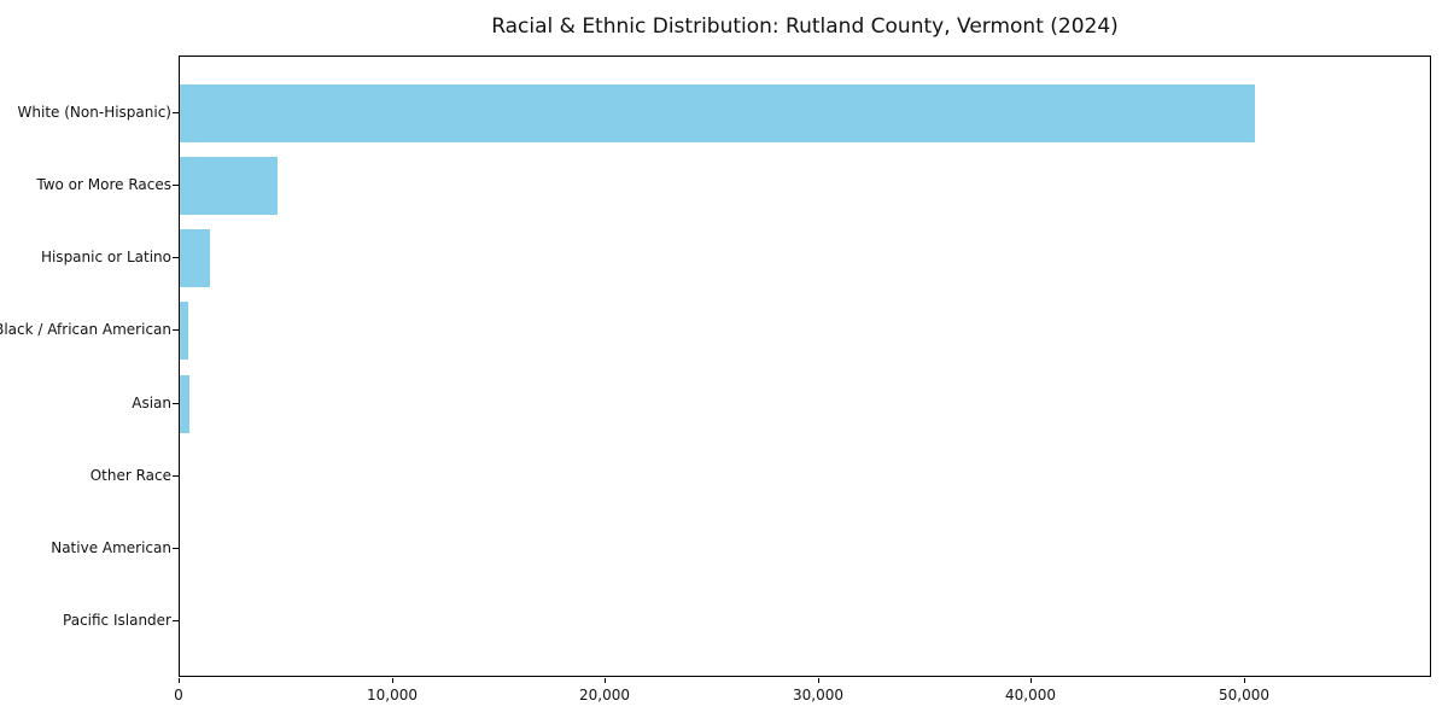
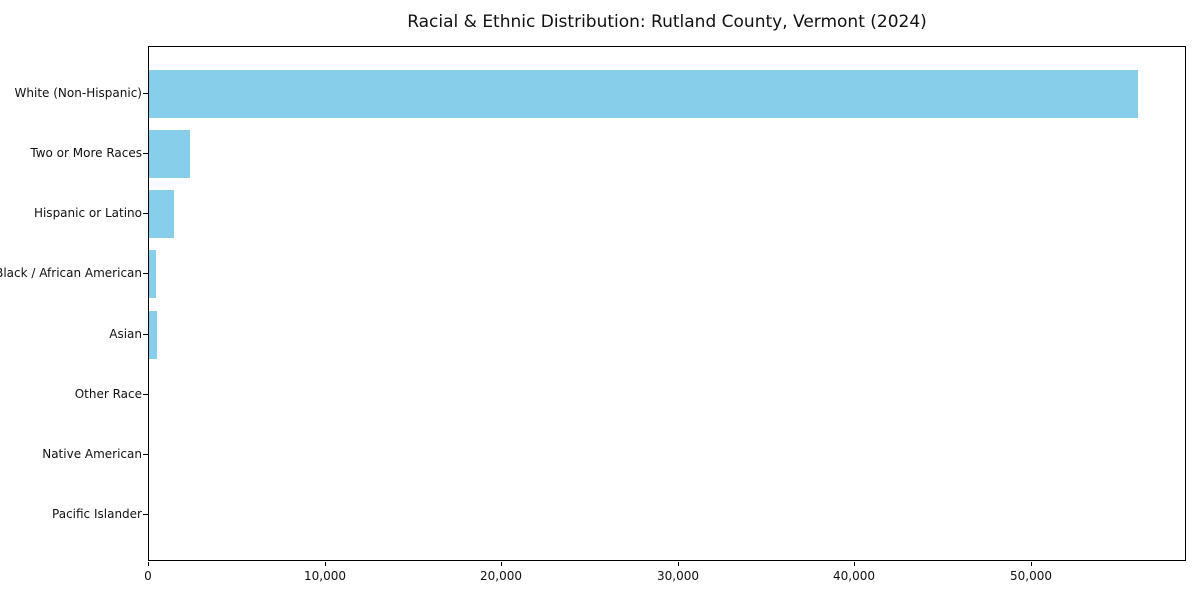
White (Non-Hispanic): 50500 -> 56000
Two or More Races: 4600 -> 2400
